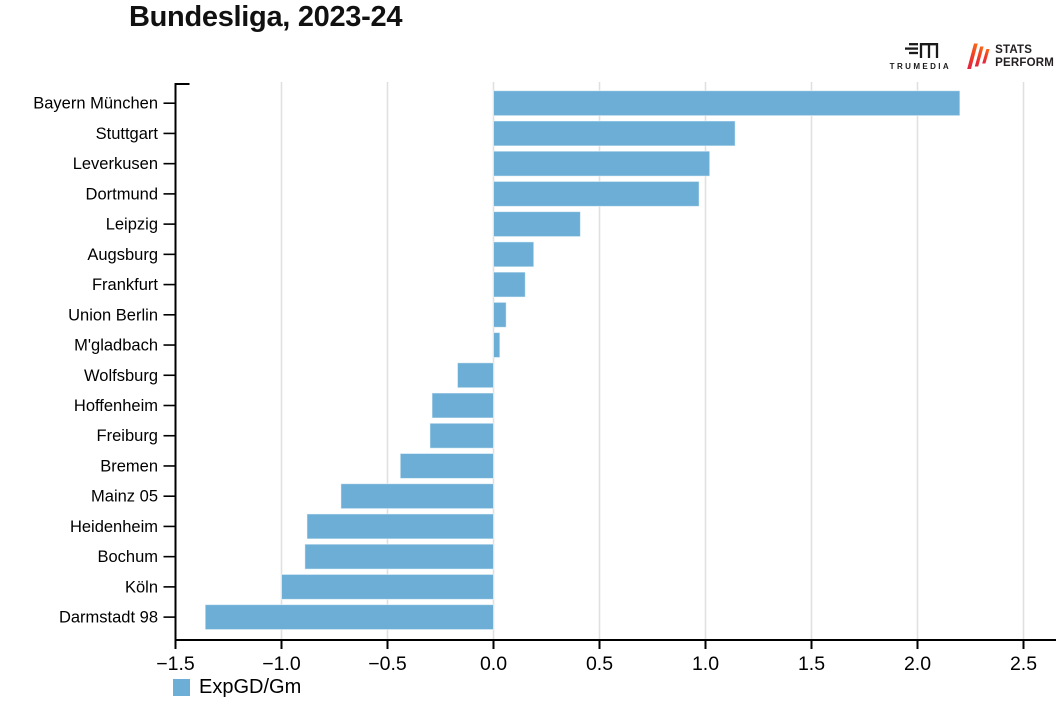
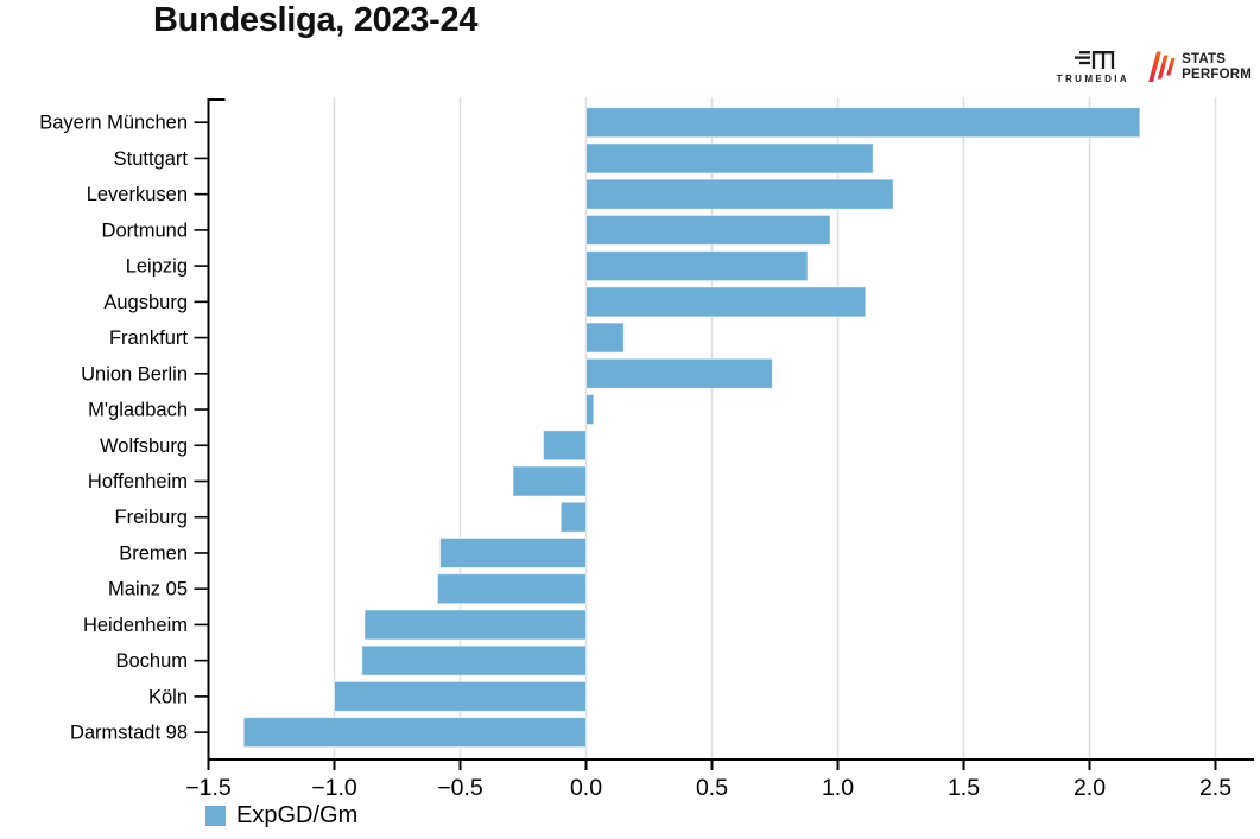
Leverkusen: 1.02 -> 1.22
Leipzig: 0.41 -> 0.88
Augsburg: 0.19 -> 1.11
Union Berlin: 0.06 -> 0.74
Freiburg: -0.30 -> -0.10
Bremen: -0.44 -> -0.58
Mainz 05: -0.72 -> -0.59
